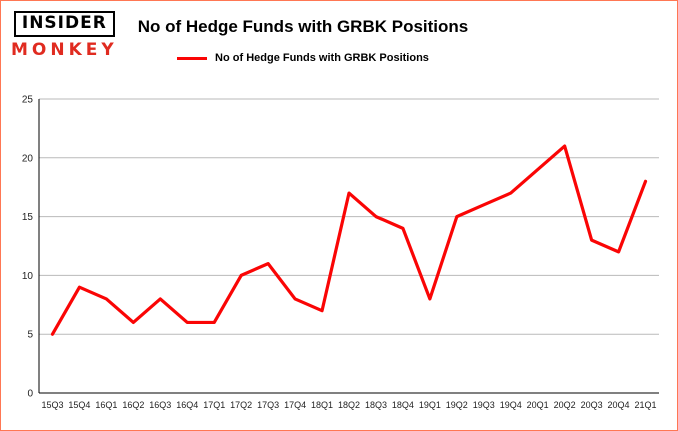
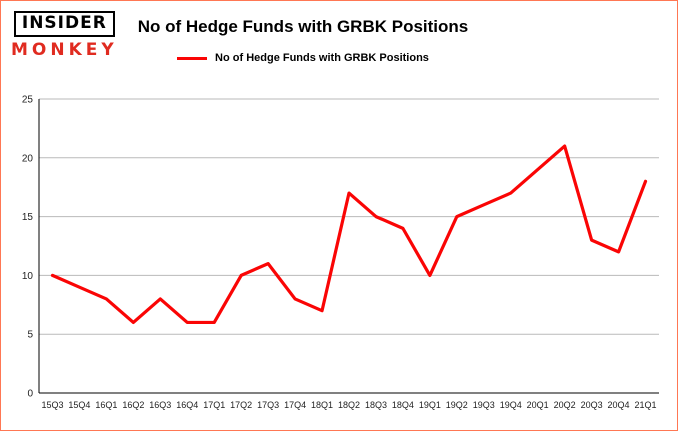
15Q3: 5 -> 10
19Q1: 8 -> 10
